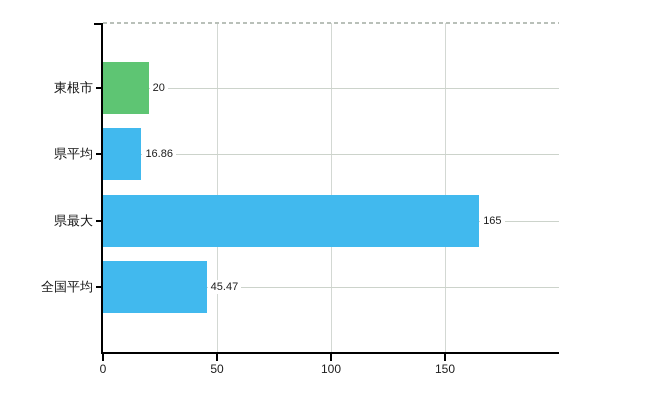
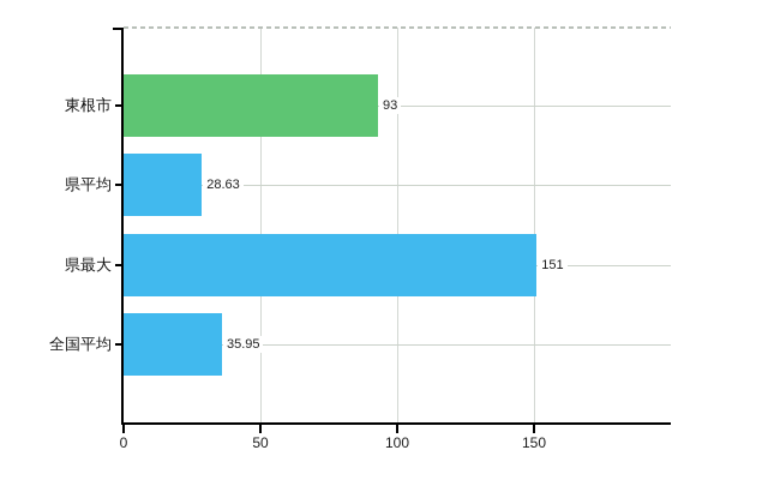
東根市: 20 -> 93
県平均: 16.86 -> 28.63
県最大: 165 -> 151
全国平均: 45.47 -> 35.95
